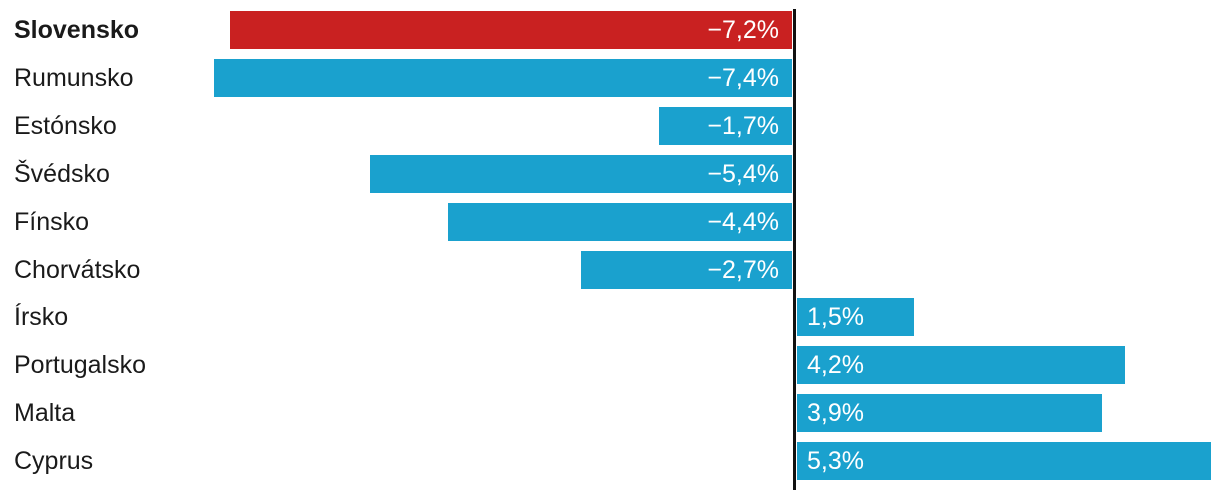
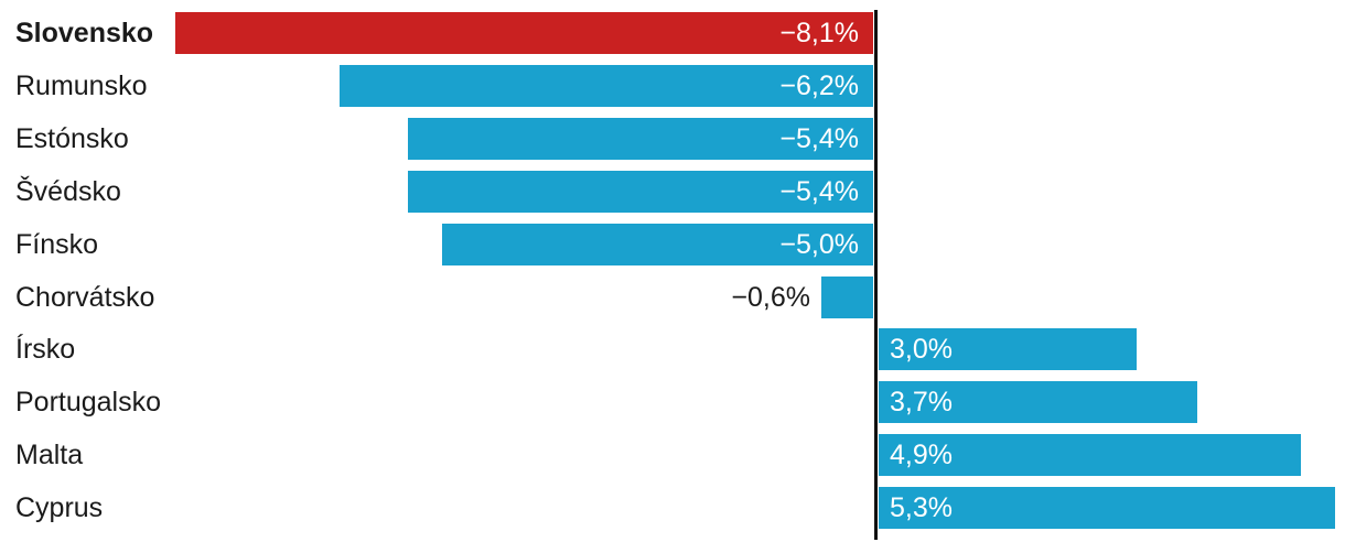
Slovensko: −7,2% -> −8,1%
Rumunsko: −7,4% -> −6,2%
Estónsko: −1,7% -> −5,4%
Fínsko: −4,4% -> −5,0%
Chorvátsko: −2,7% -> −0,6%
Írsko: 1,5% -> 3,0%
Portugalsko: 4,2% -> 3,7%
Malta: 3,9% -> 4,9%
